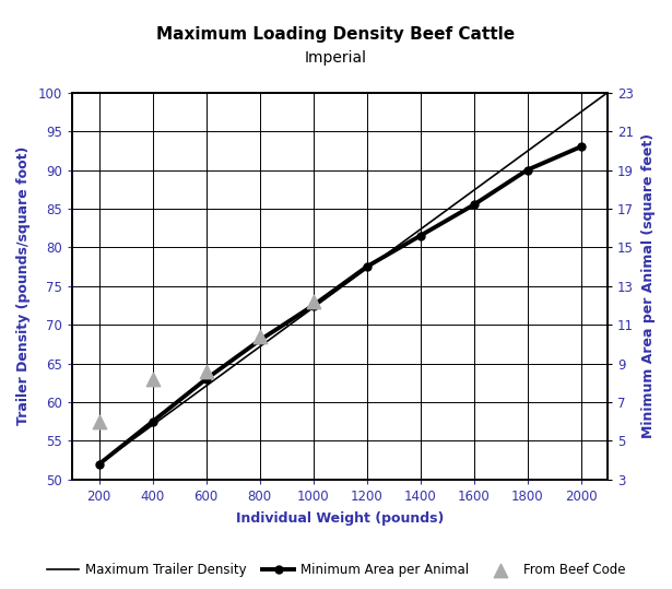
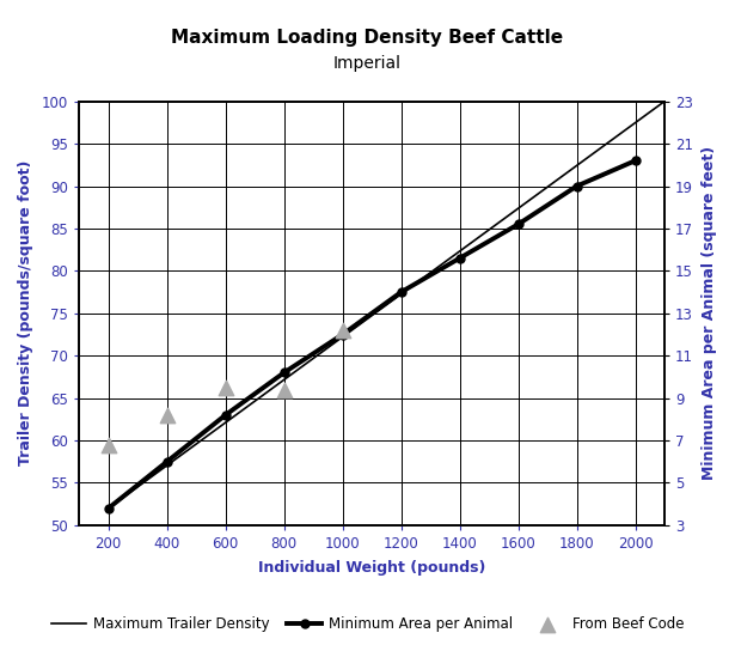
From Beef Code/200: 57.5 -> 59.4
From Beef Code/600: 64.0 -> 66.2
From Beef Code/800: 68.5 -> 66.0
